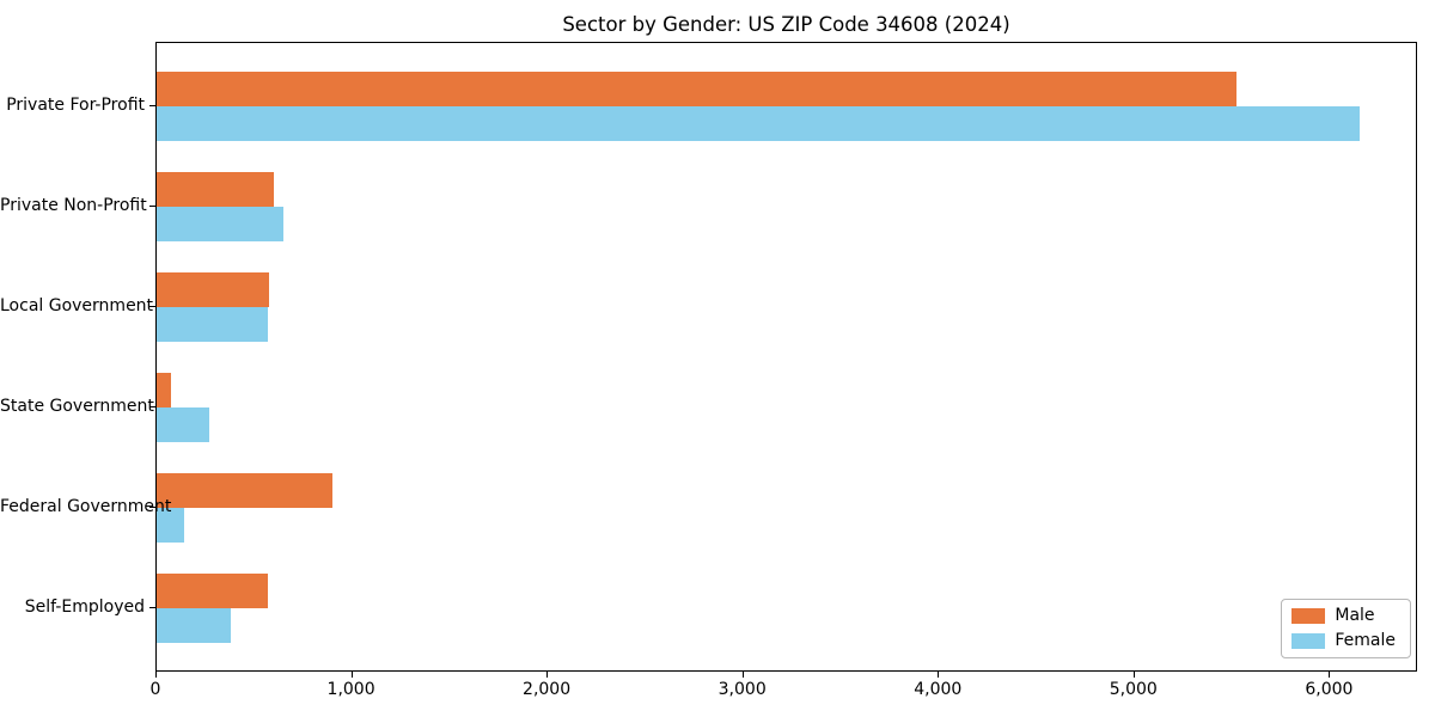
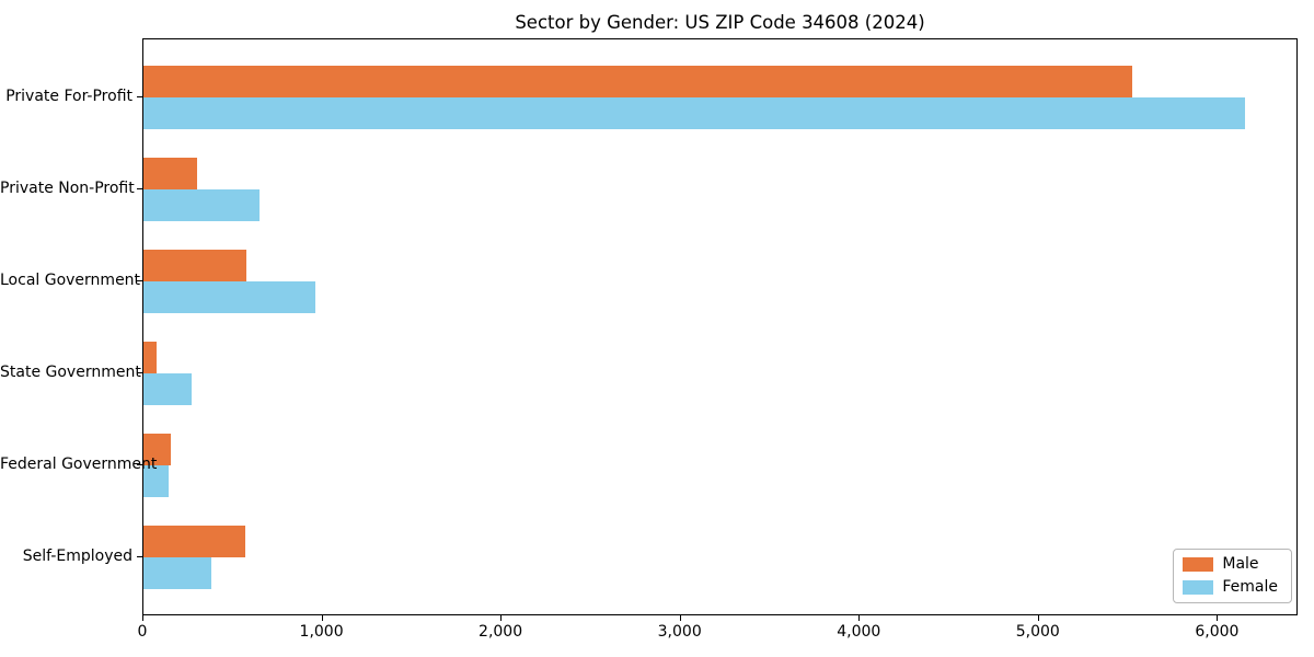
Male/Private Non-Profit: 600 -> 300
Female/Local Government: 570 -> 960
Male/Federal Government: 900 -> 150
